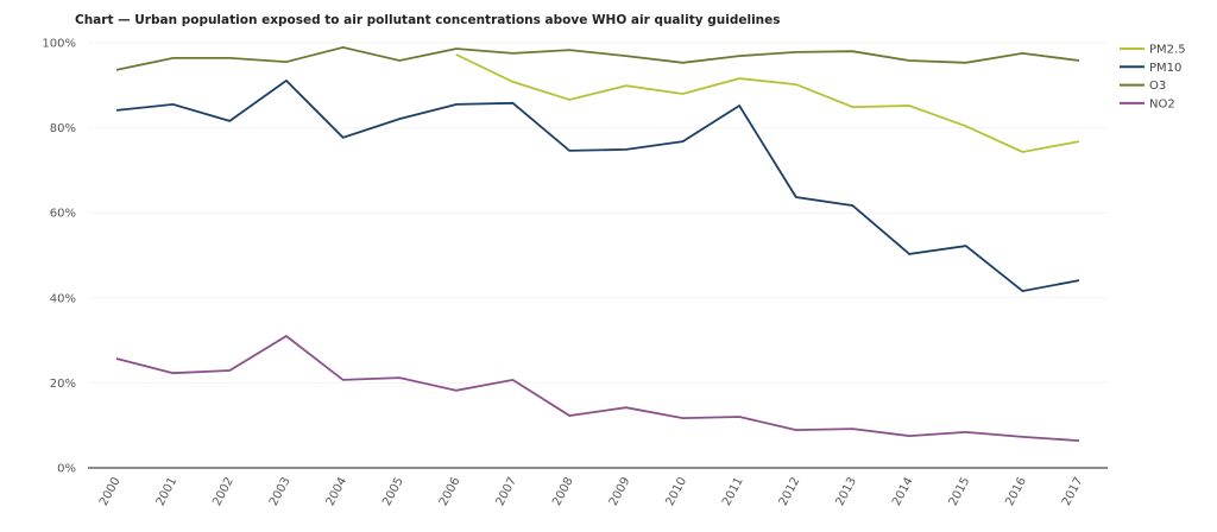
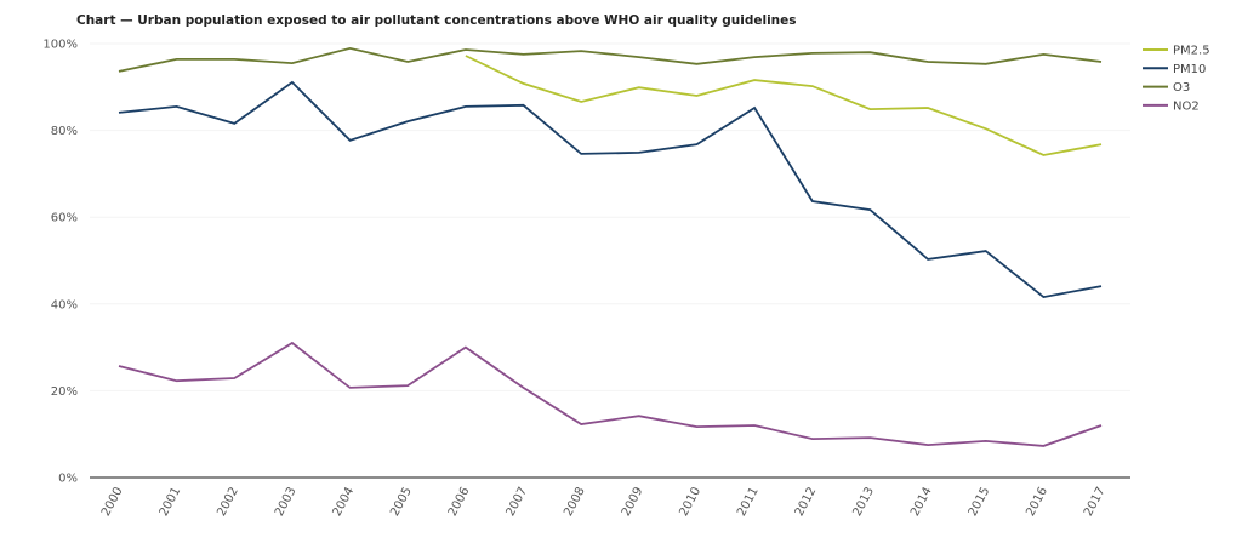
NO2/2006: 18% -> 30%
NO2/2017: 6% -> 12%
